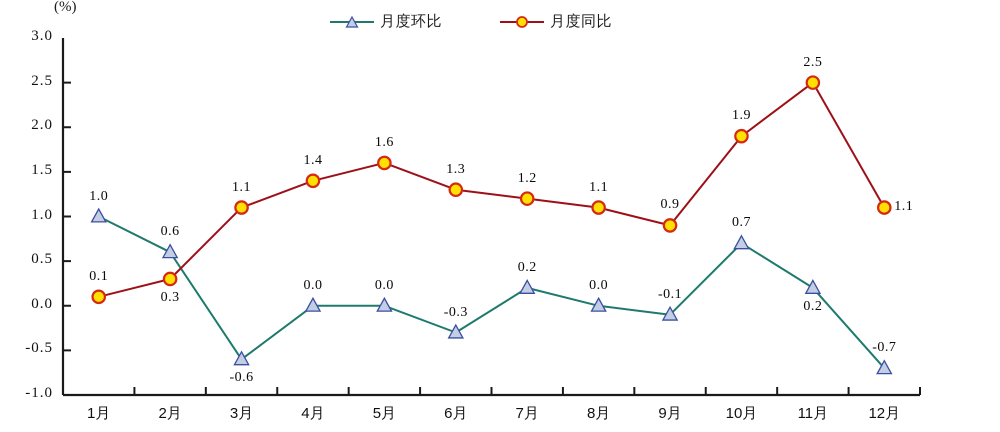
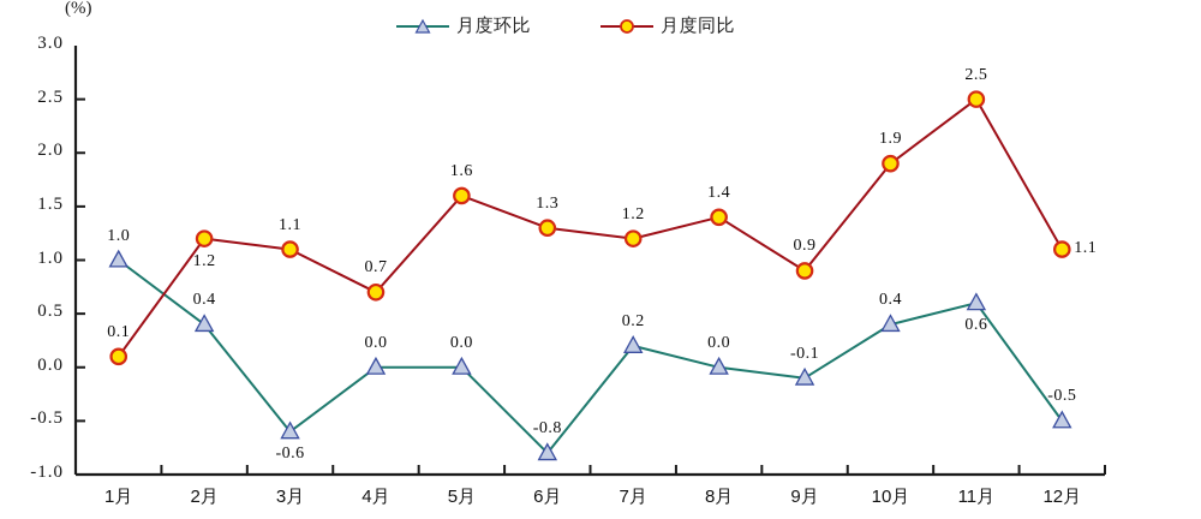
月度环比/2月: 0.6 -> 0.4
月度同比/2月: 0.3 -> 1.2
月度同比/4月: 1.4 -> 0.7
月度环比/6月: -0.3 -> -0.8
月度同比/8月: 1.1 -> 1.4
月度环比/10月: 0.7 -> 0.4
月度环比/11月: 0.2 -> 0.6
月度环比/12月: -0.7 -> -0.5
